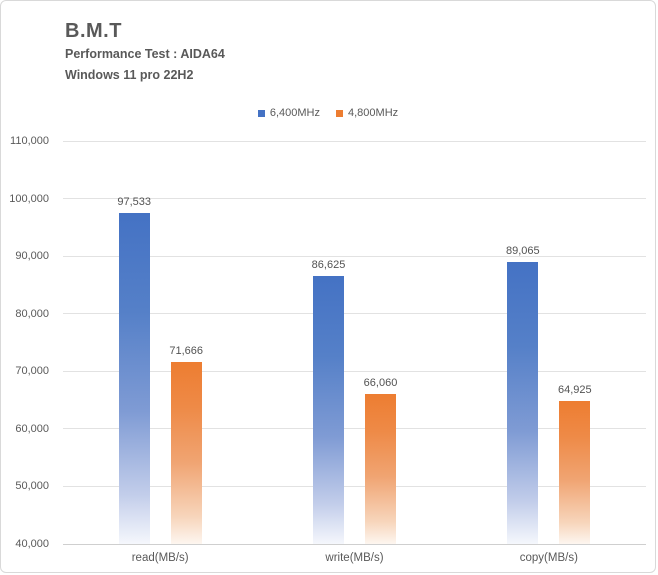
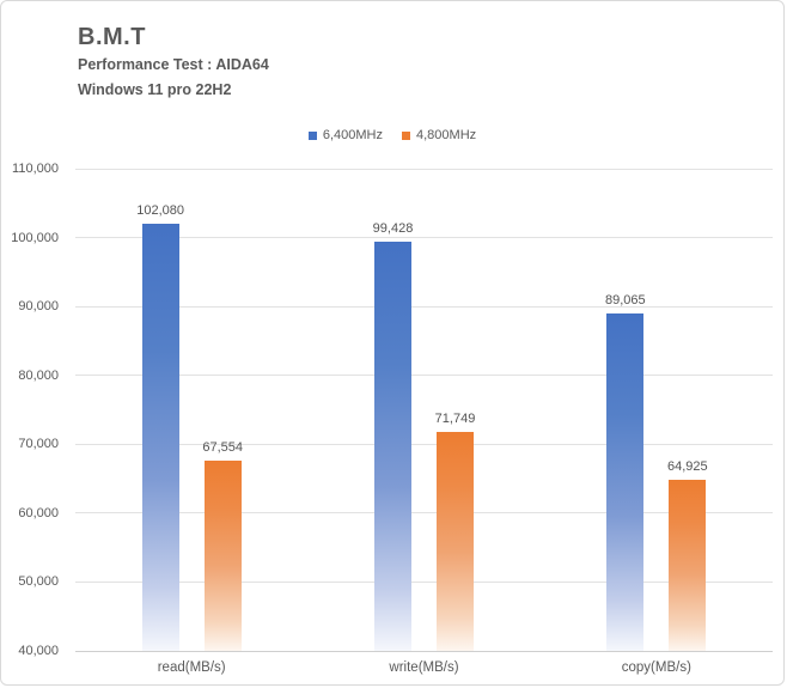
6,400MHz/read(MB/s): 97,533 -> 102,080
4,800MHz/read(MB/s): 71,666 -> 67,554
6,400MHz/write(MB/s): 86,625 -> 99,428
4,800MHz/write(MB/s): 66,060 -> 71,749
